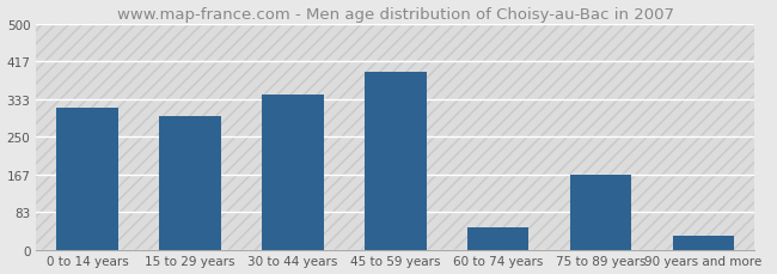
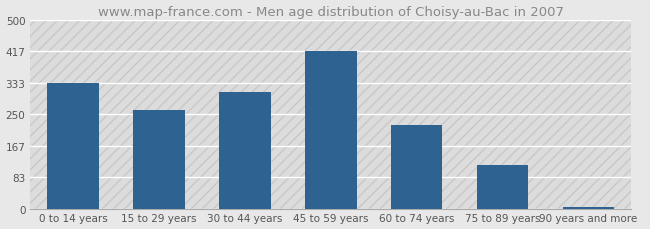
0 to 14 years: 315 -> 333
15 to 29 years: 295 -> 261
30 to 44 years: 345 -> 308
45 to 59 years: 395 -> 418
60 to 74 years: 50 -> 222
75 to 89 years: 165 -> 115
90 years and more: 30 -> 5
